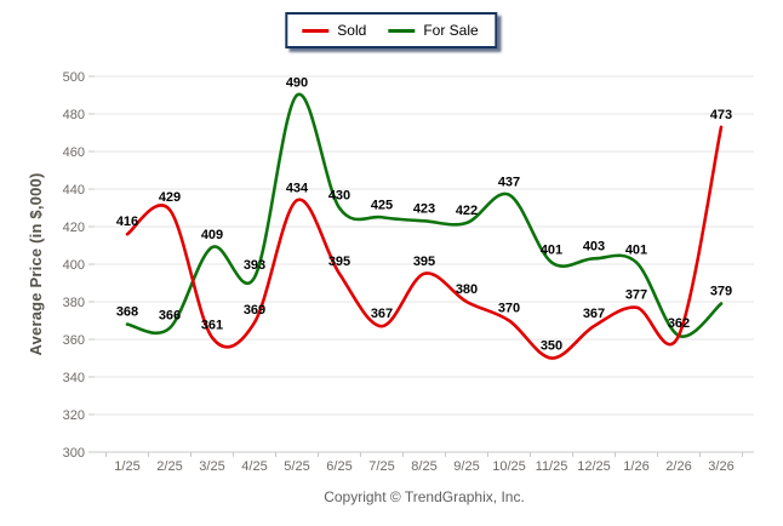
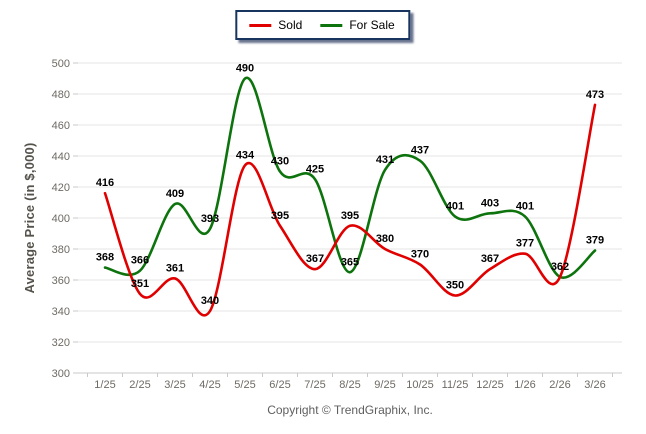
Sold/2/25: 429 -> 351
Sold/4/25: 369 -> 340
For Sale/8/25: 423 -> 365
For Sale/9/25: 422 -> 431
